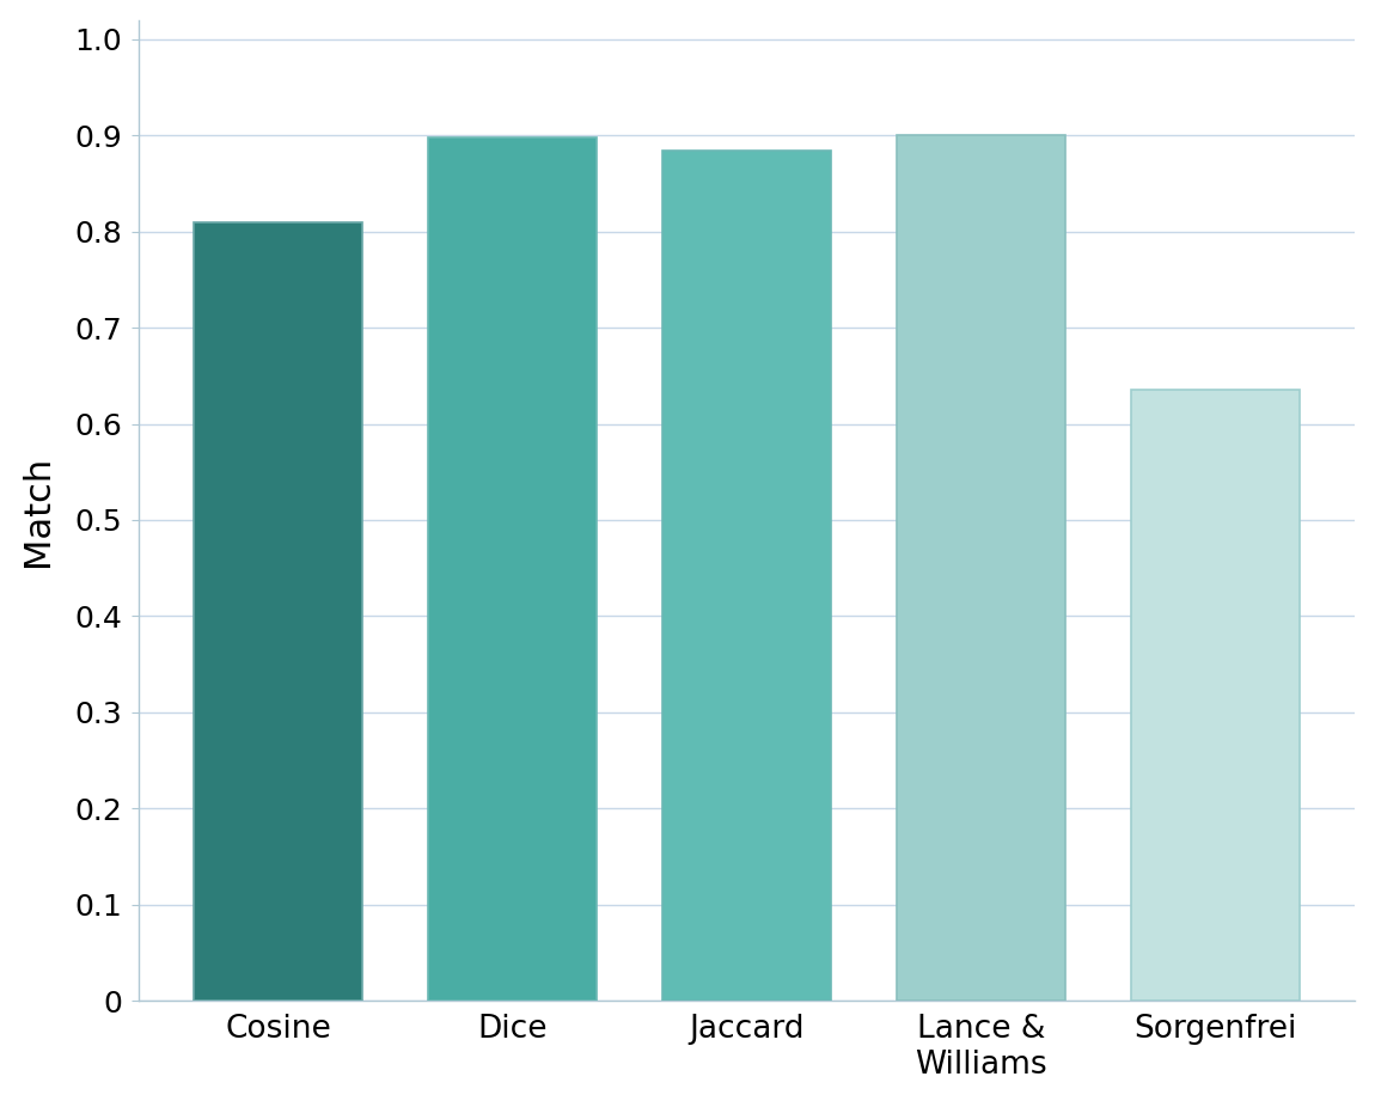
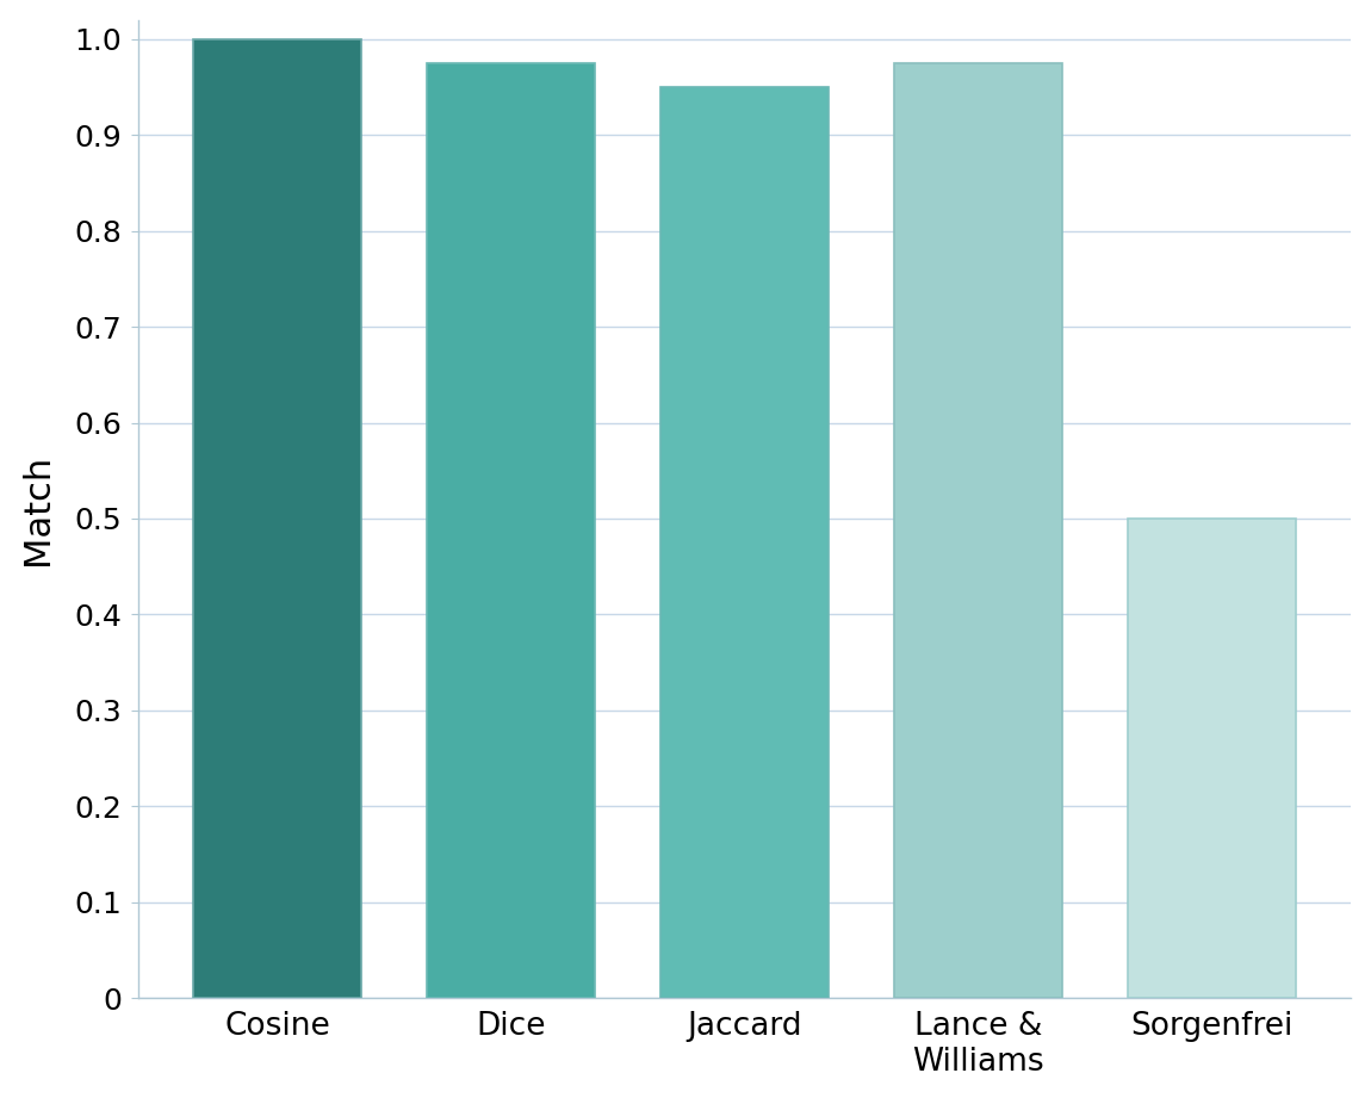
Cosine: 0.810 -> 1.000
Dice: 0.898 -> 0.975
Jaccard: 0.884 -> 0.950
Lance & Williams: 0.900 -> 0.975
Sorgenfrei: 0.636 -> 0.500
